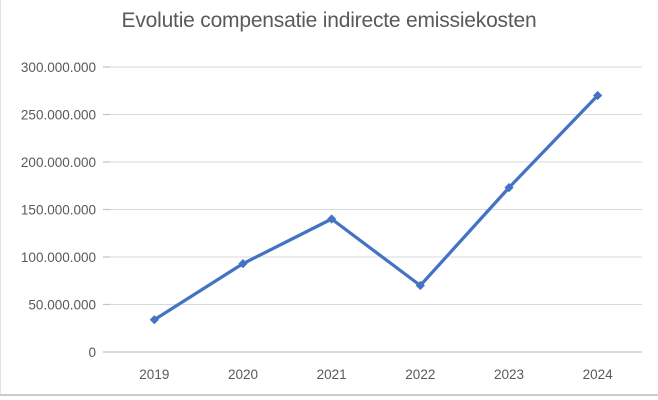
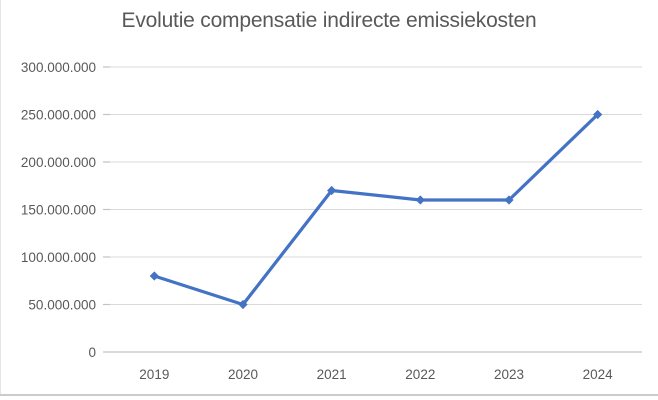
2019: 30000000 -> 80000000
2020: 90000000 -> 50000000
2021: 140000000 -> 170000000
2022: 70000000 -> 160000000
2023: 170000000 -> 160000000
2024: 270000000 -> 250000000
